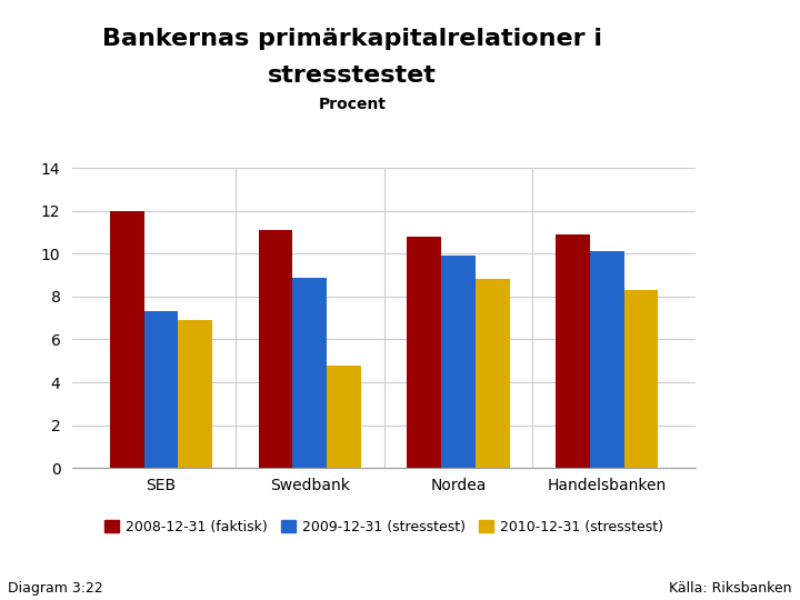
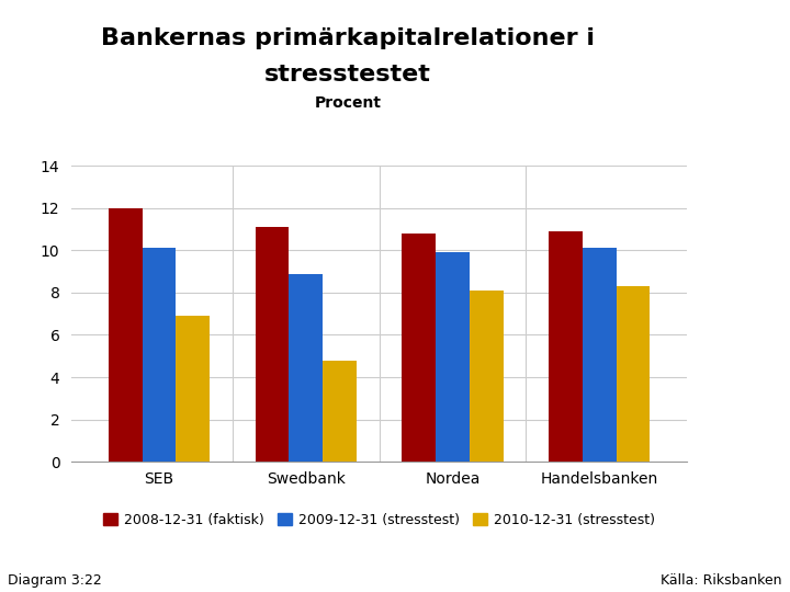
2009-12-31 (stresstest)/SEB: 7.3 -> 10.1
2010-12-31 (stresstest)/Nordea: 8.8 -> 8.1
